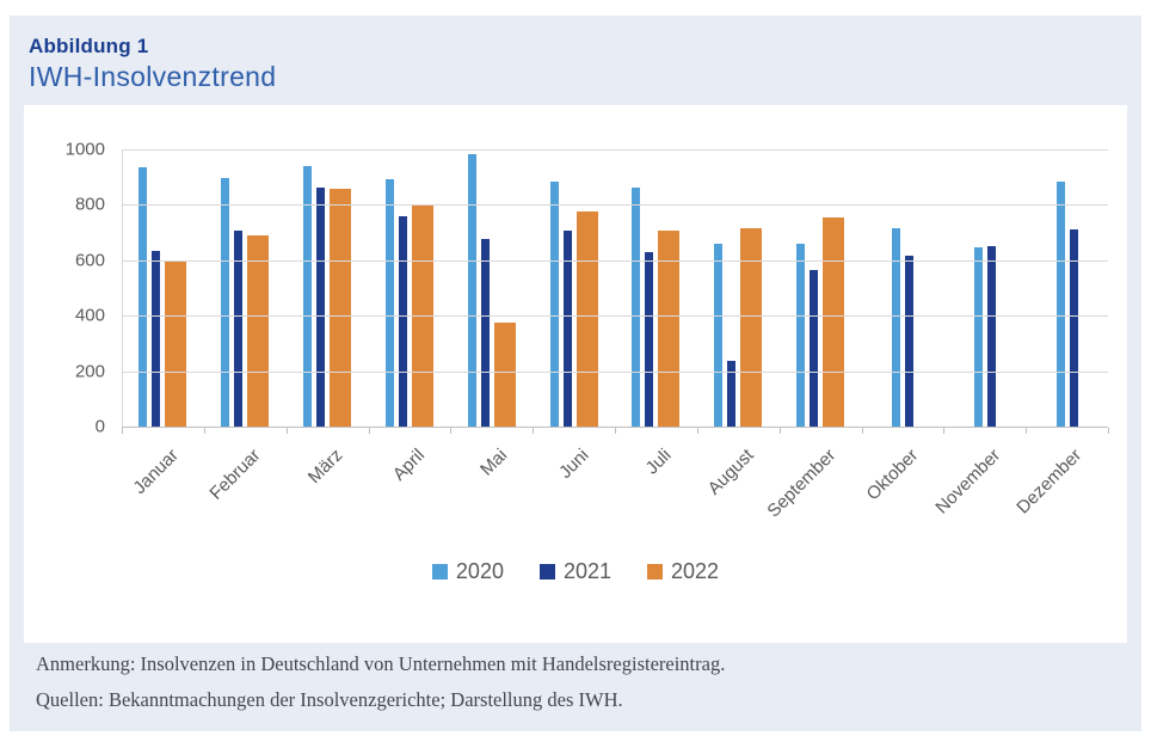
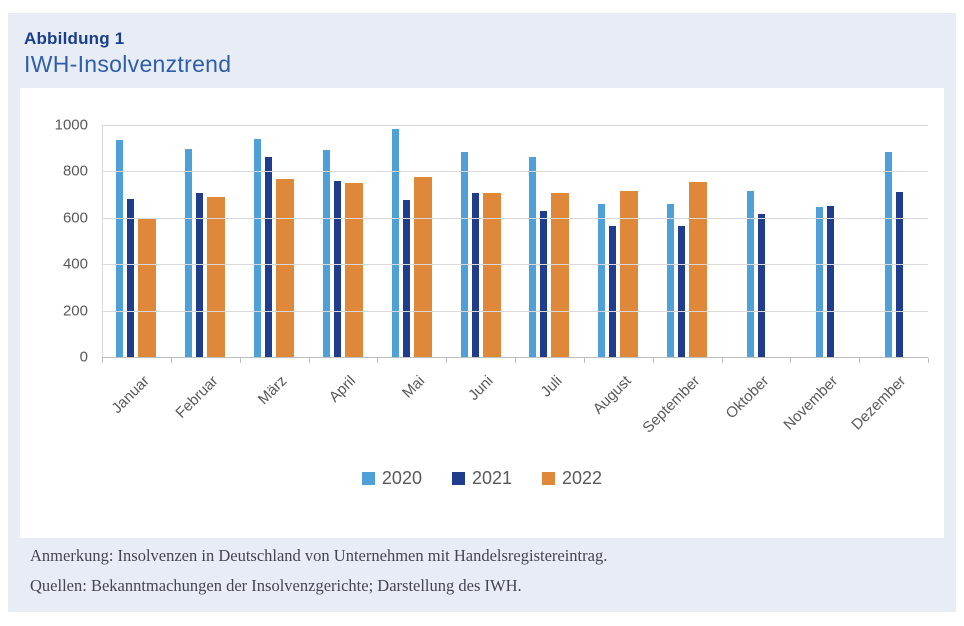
2021/Januar: 640 -> 680
2022/März: 860 -> 770
2022/April: 800 -> 760
2022/Mai: 380 -> 780
2022/Juni: 780 -> 710
2021/August: 240 -> 570
